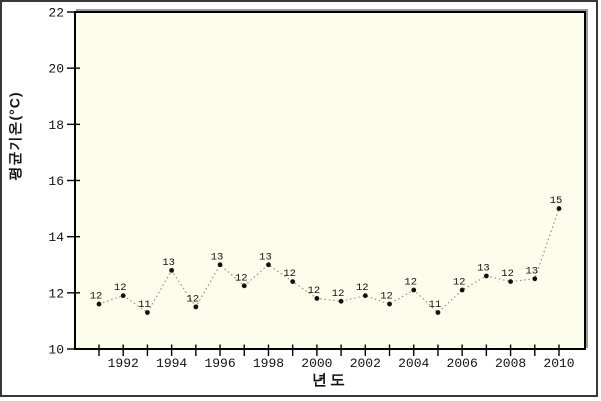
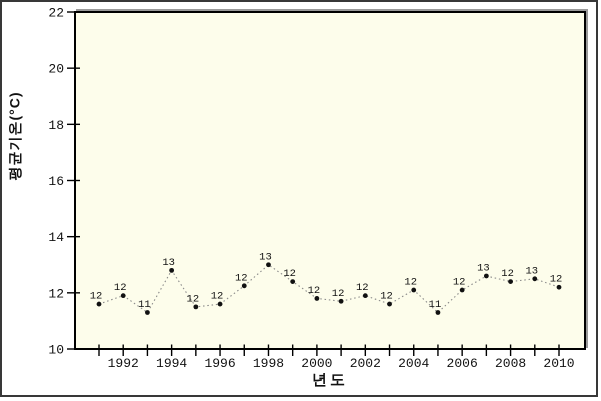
1996: 13 -> 12
2010: 15 -> 12
